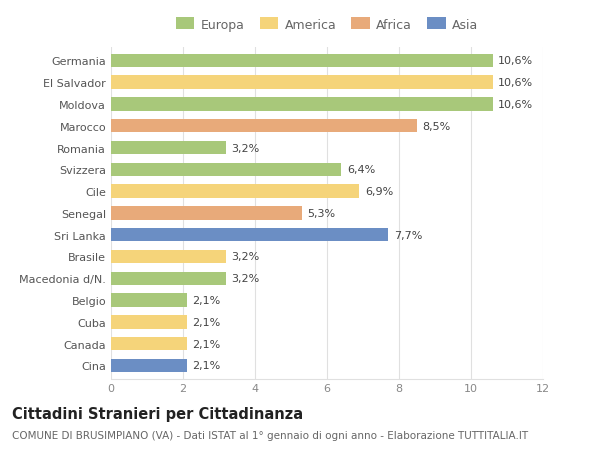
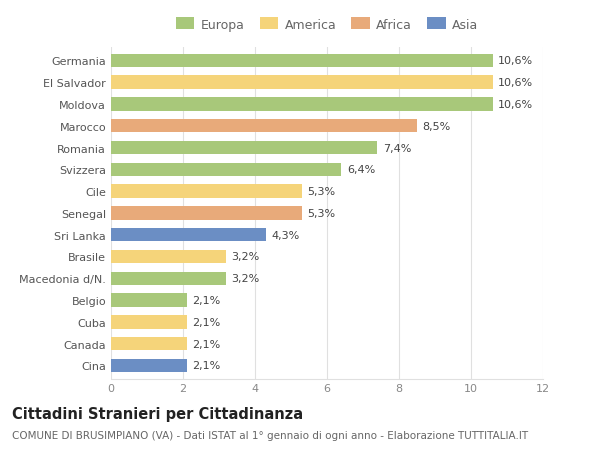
Romania: 3,2% -> 7,4%
Cile: 6,9% -> 5,3%
Sri Lanka: 7,7% -> 4,3%
